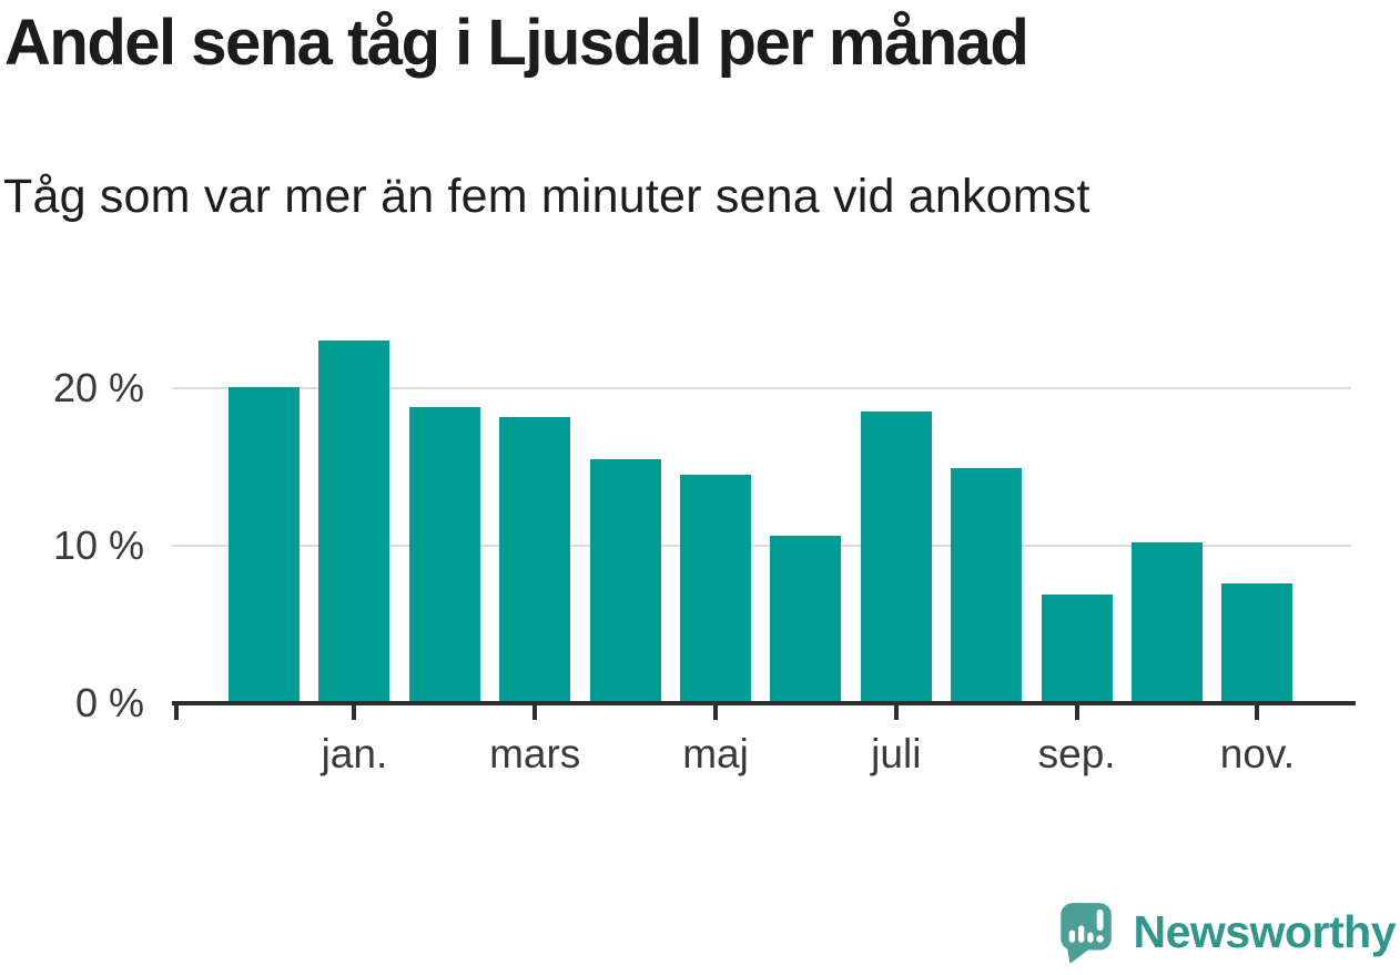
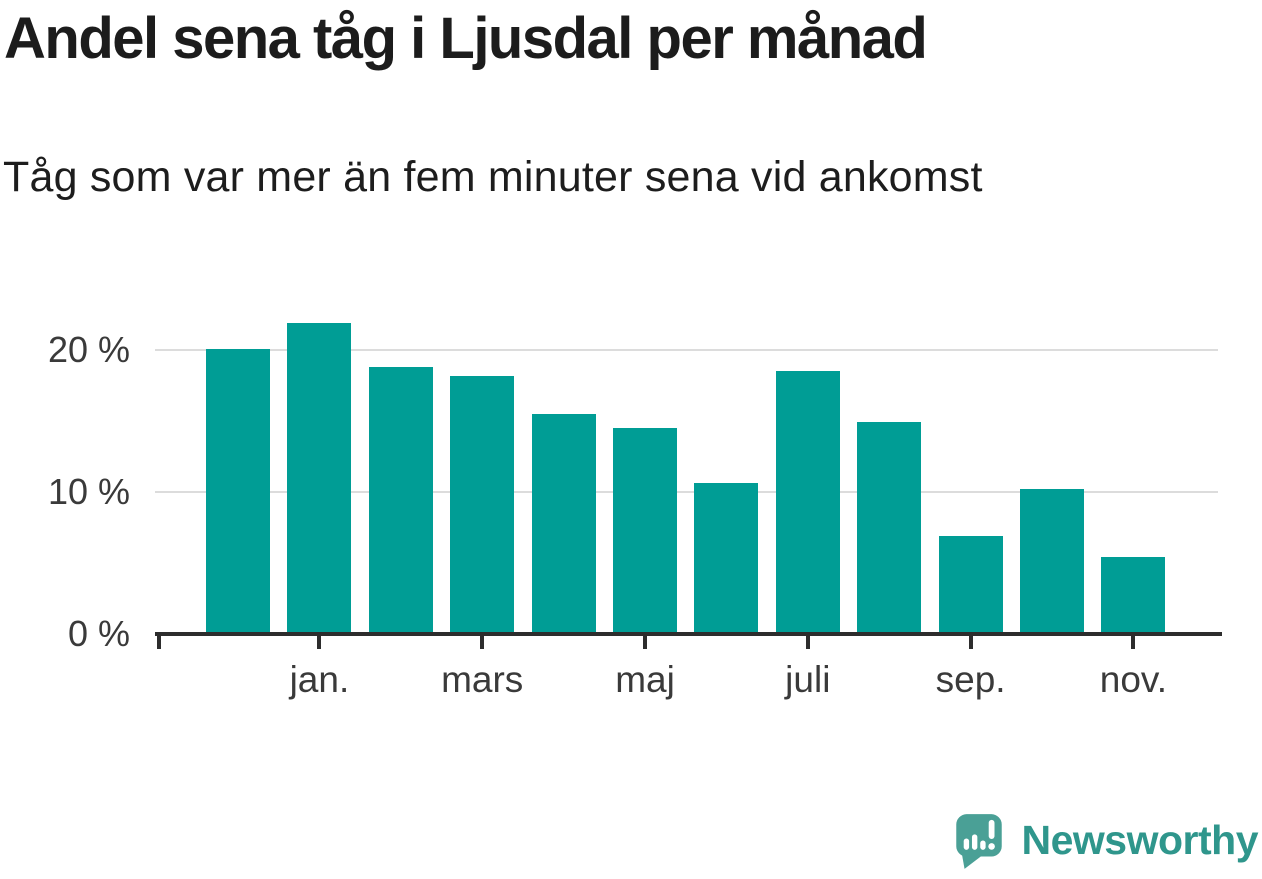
jan.: 23.0% -> 21.9%
nov.: 7.6% -> 5.4%
